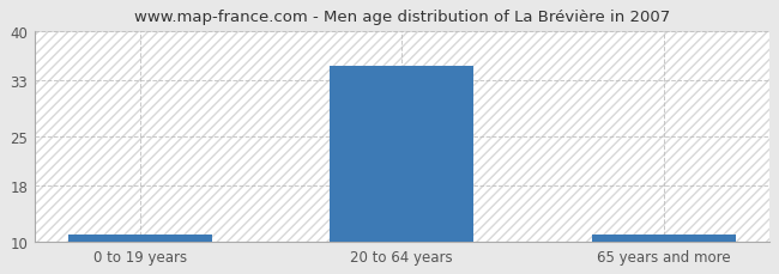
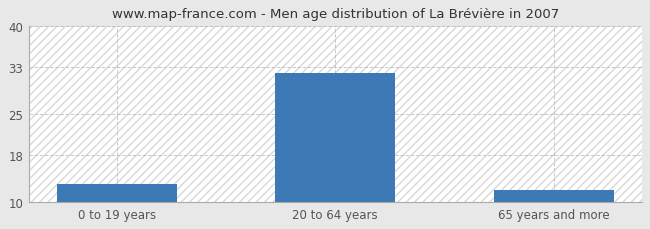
0 to 19 years: 11 -> 13
20 to 64 years: 35 -> 32
65 years and more: 11 -> 12
